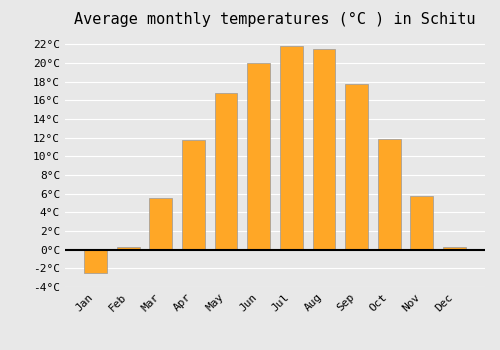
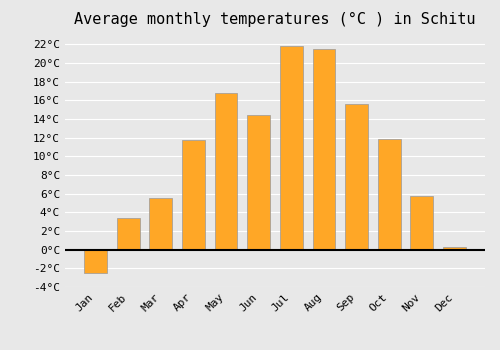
Feb: 0.3°C -> 3.4°C
Jun: 20.0°C -> 14.4°C
Sep: 17.8°C -> 15.6°C
